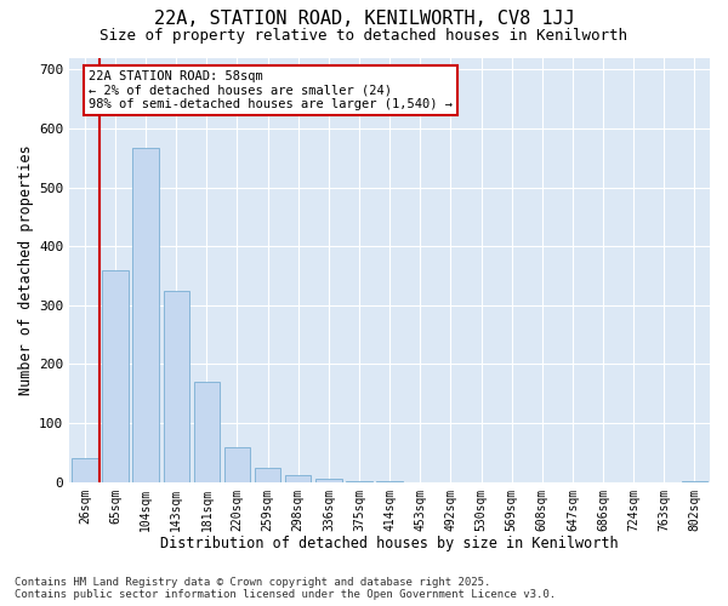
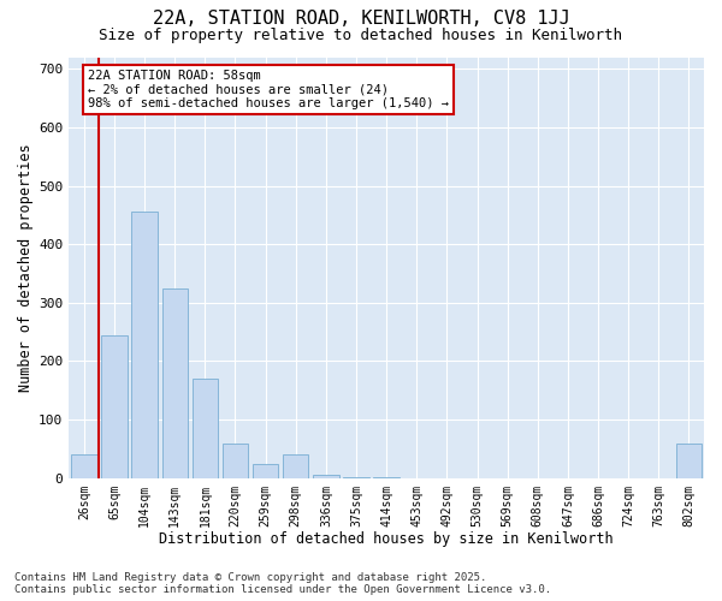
65sqm: 360 -> 245
104sqm: 567 -> 455
298sqm: 12 -> 40
802sqm: 1 -> 60
